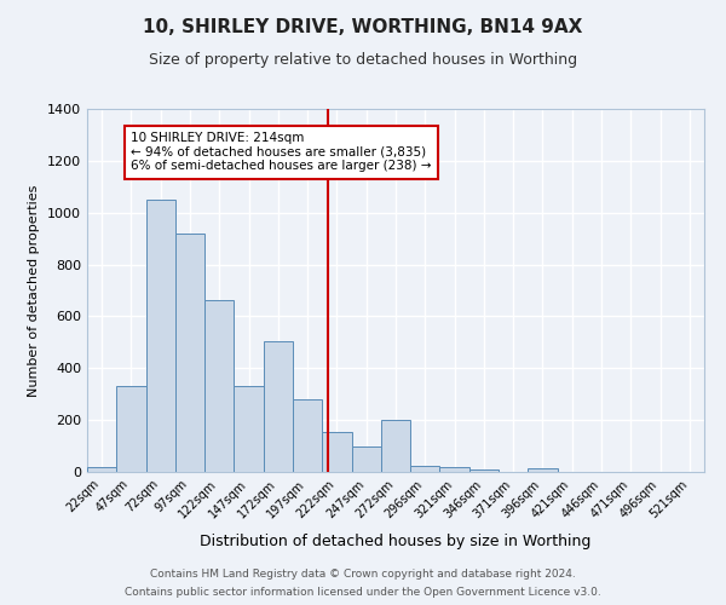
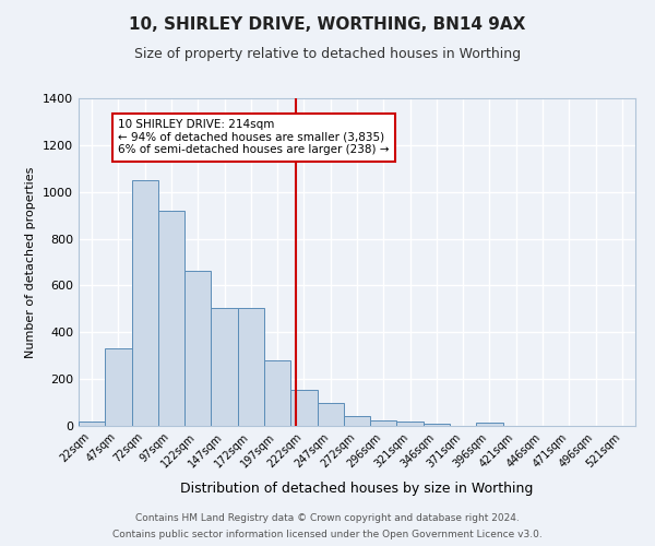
147sqm: 330 -> 505
272sqm: 200 -> 40
